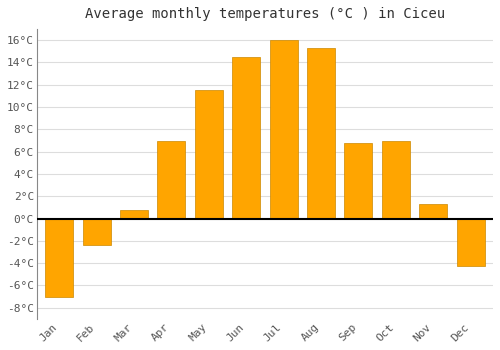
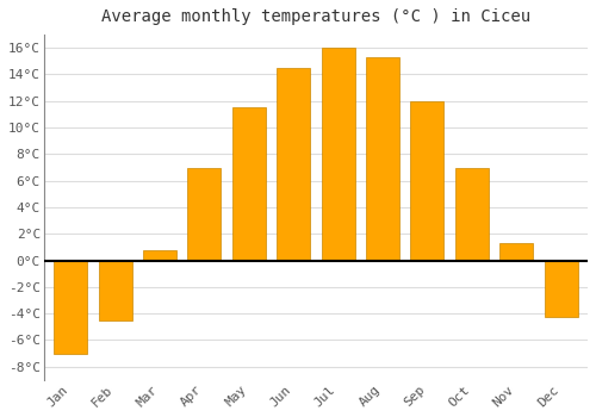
Feb: -2.4°C -> -4.5°C
Sep: 6.8°C -> 12.0°C
